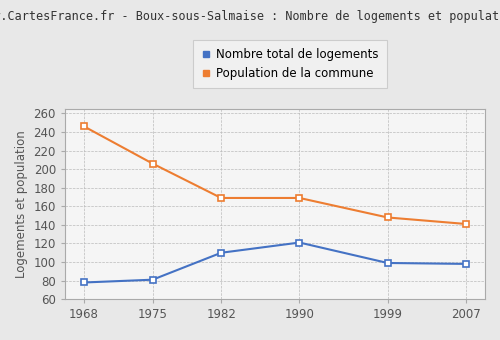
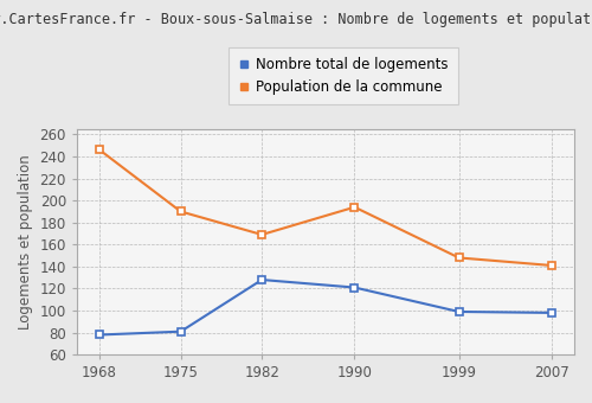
Population de la commune/1975: 206 -> 190
Nombre total de logements/1982: 110 -> 128
Population de la commune/1990: 169 -> 194
